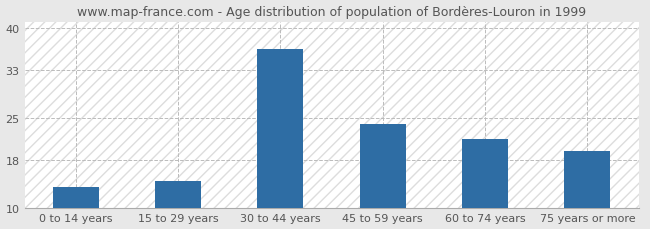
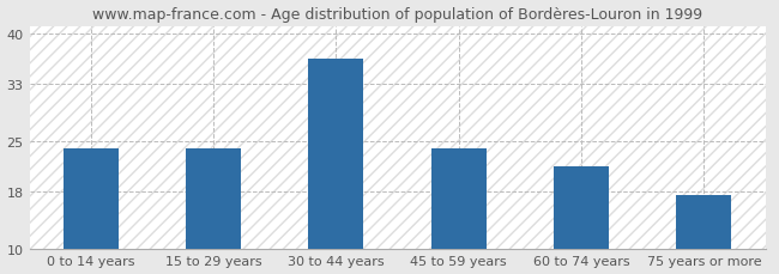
0 to 14 years: 13.4 -> 24.0
15 to 29 years: 14.4 -> 24.0
75 years or more: 19.4 -> 17.5
